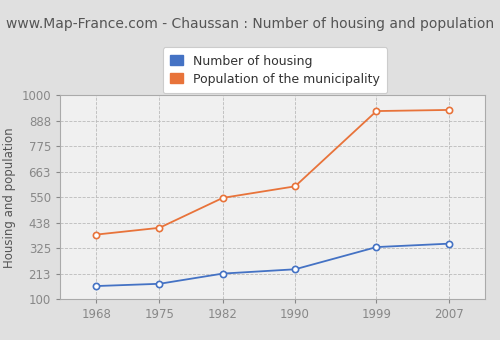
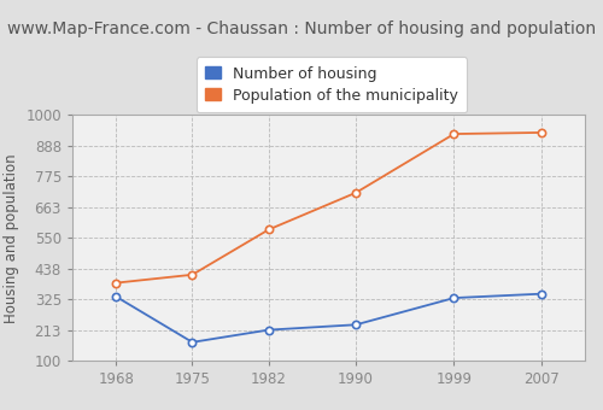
Number of housing/1968: 158 -> 335
Population of the municipality/1982: 547 -> 580
Population of the municipality/1990: 598 -> 715
